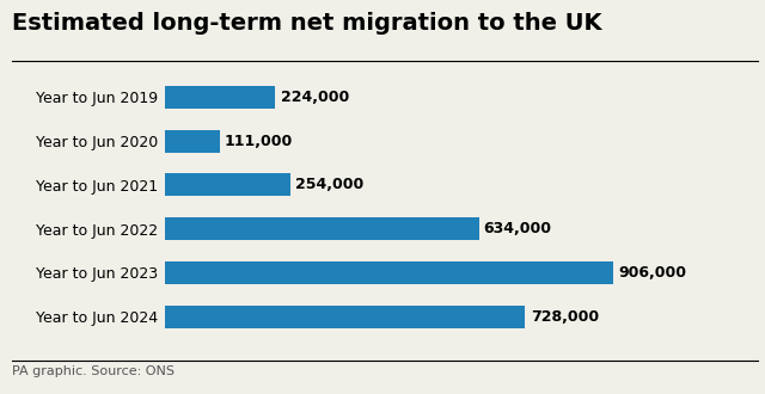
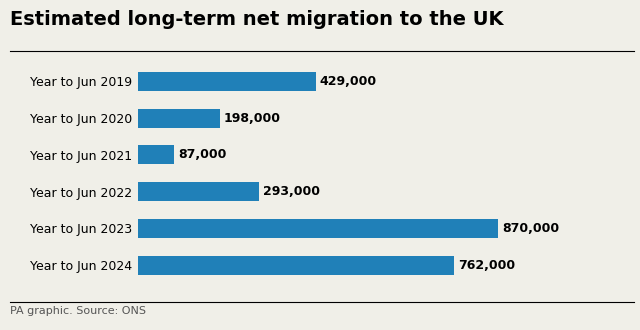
Year to Jun 2019: 224,000 -> 429,000
Year to Jun 2020: 111,000 -> 198,000
Year to Jun 2021: 254,000 -> 87,000
Year to Jun 2022: 634,000 -> 293,000
Year to Jun 2023: 906,000 -> 870,000
Year to Jun 2024: 728,000 -> 762,000
